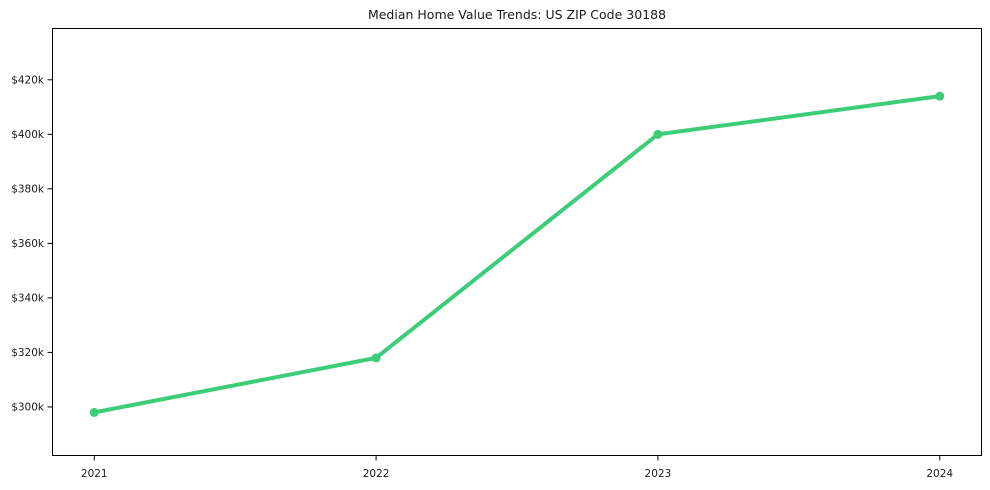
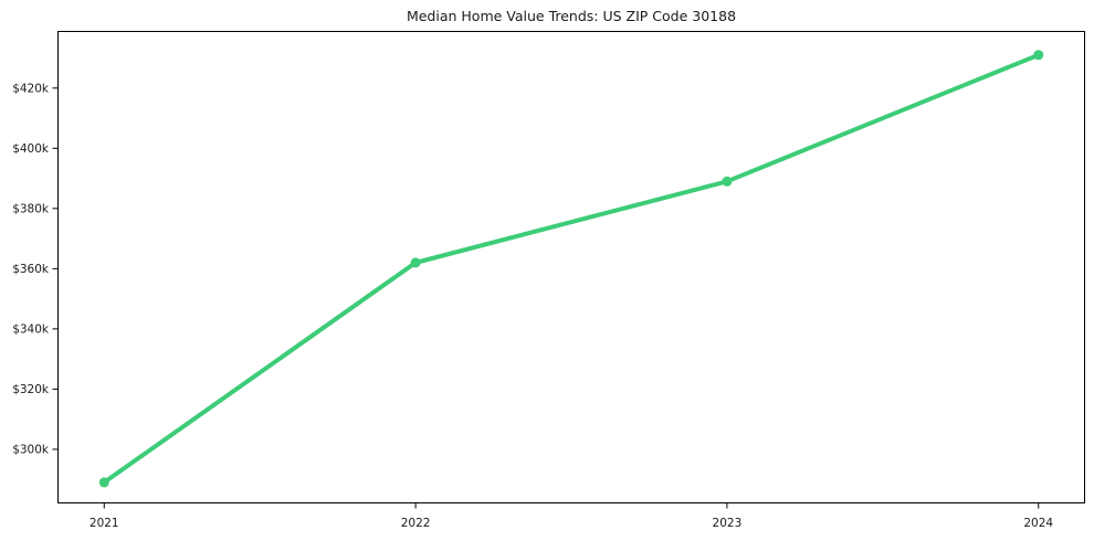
2021: $298k -> $289k
2022: $318k -> $362k
2023: $400k -> $389k
2024: $414k -> $431k
